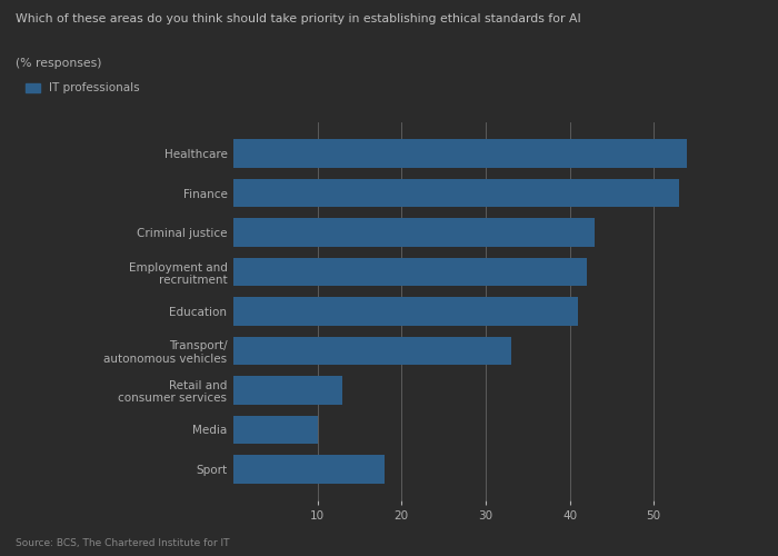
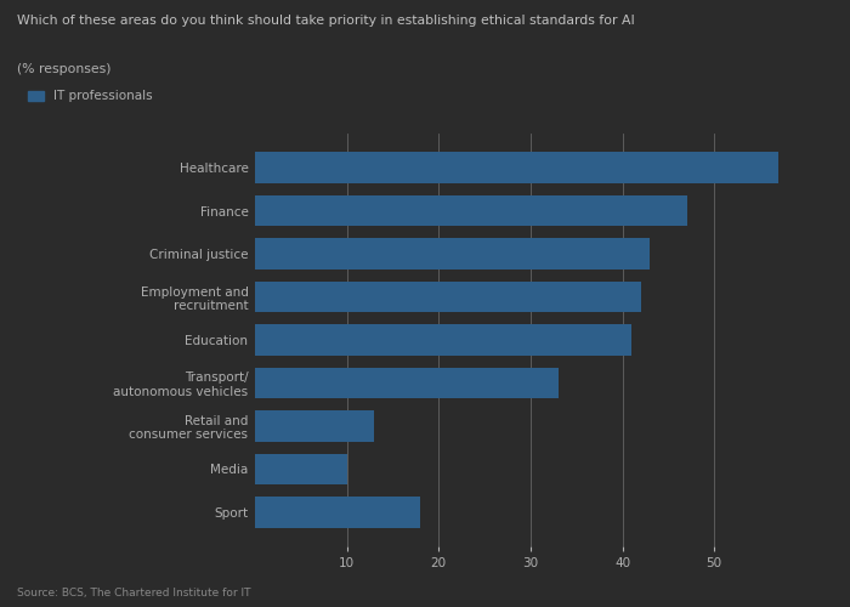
Healthcare: 54 -> 57
Finance: 53 -> 47
